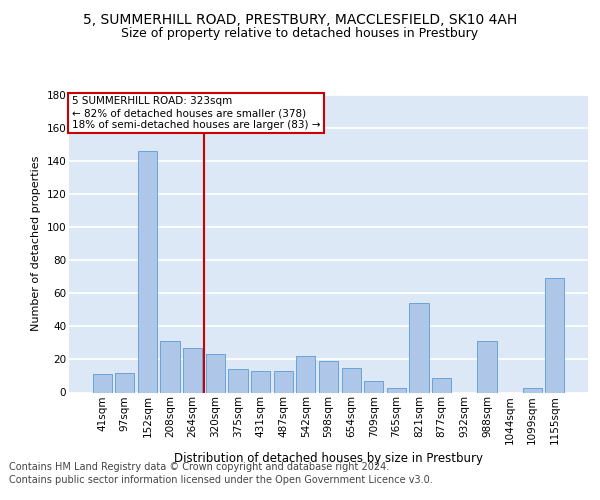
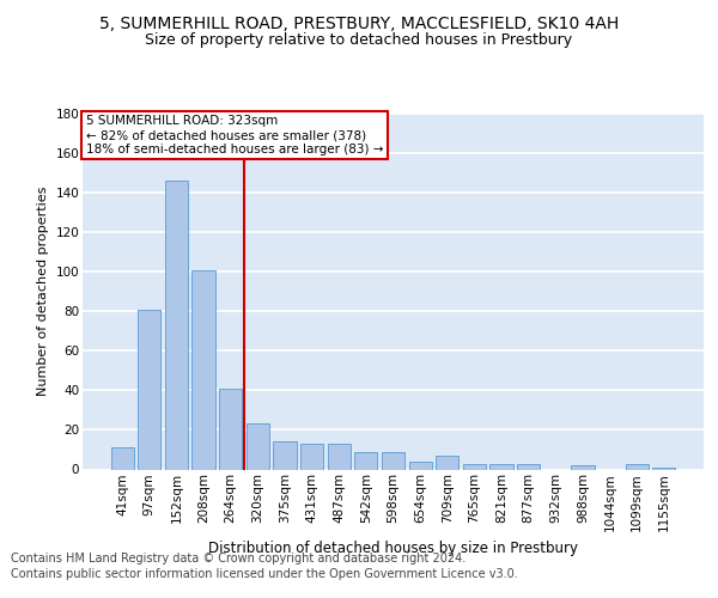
97sqm: 12 -> 81
208sqm: 31 -> 101
264sqm: 27 -> 41
542sqm: 22 -> 9
598sqm: 19 -> 9
654sqm: 15 -> 4
821sqm: 54 -> 3
877sqm: 9 -> 3
988sqm: 31 -> 2
1155sqm: 69 -> 1
